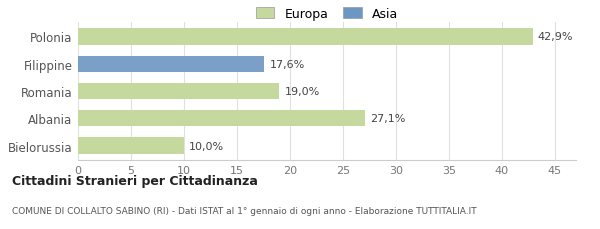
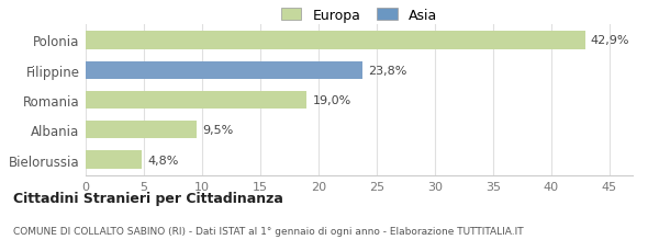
Filippine: 17,6% -> 23,8%
Albania: 27,1% -> 9,5%
Bielorussia: 10,0% -> 4,8%
